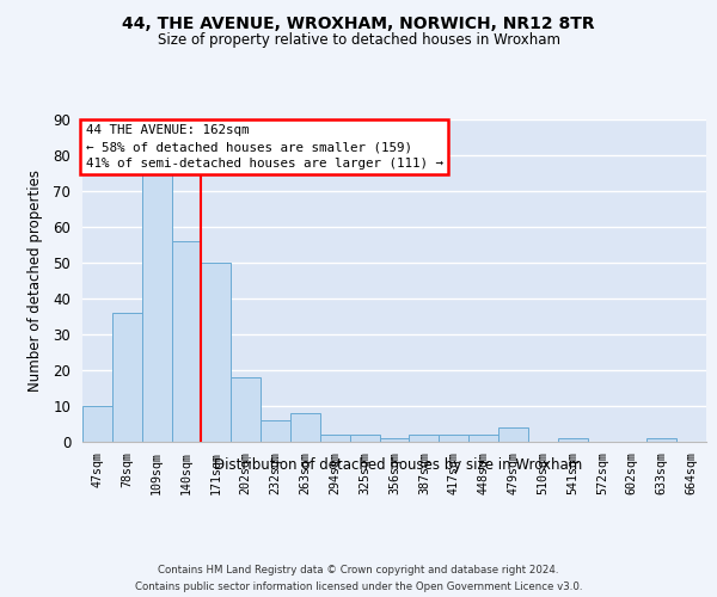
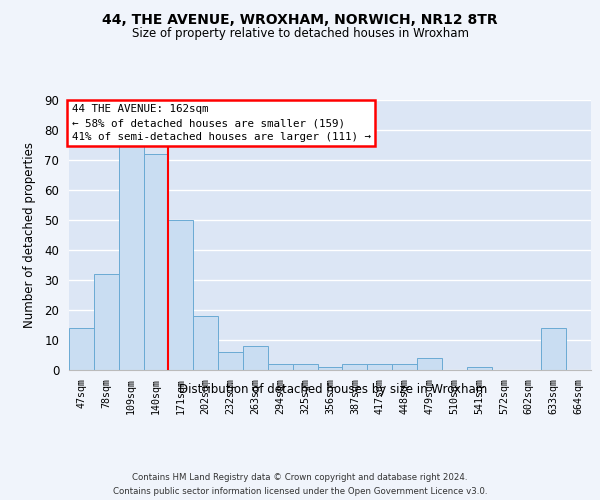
47sqm: 10 -> 14
78sqm: 36 -> 32
140sqm: 56 -> 72
633sqm: 1 -> 14
